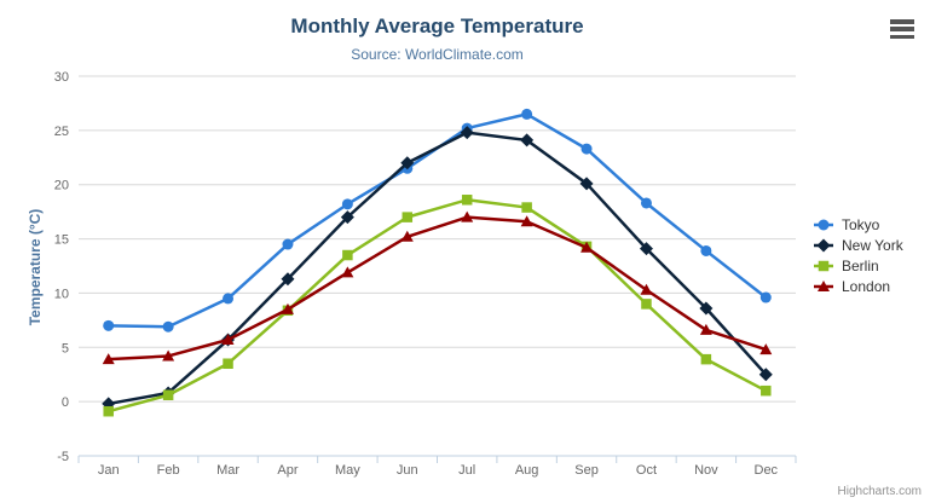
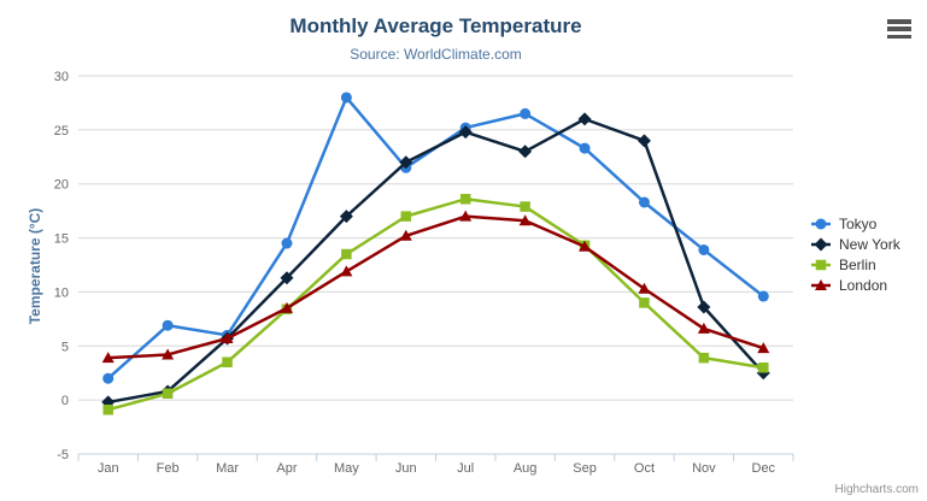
Tokyo/Jan: 7 -> 2
Tokyo/Mar: 10 -> 6
Tokyo/May: 18 -> 28
New York/Aug: 24 -> 23
New York/Sep: 20 -> 26
New York/Oct: 14 -> 24
Berlin/Dec: 1 -> 3
